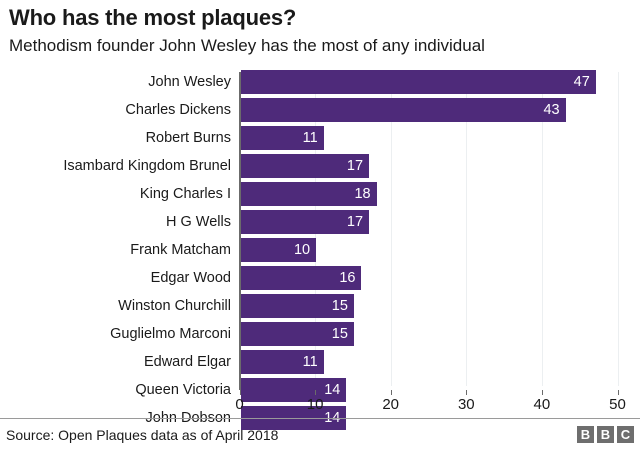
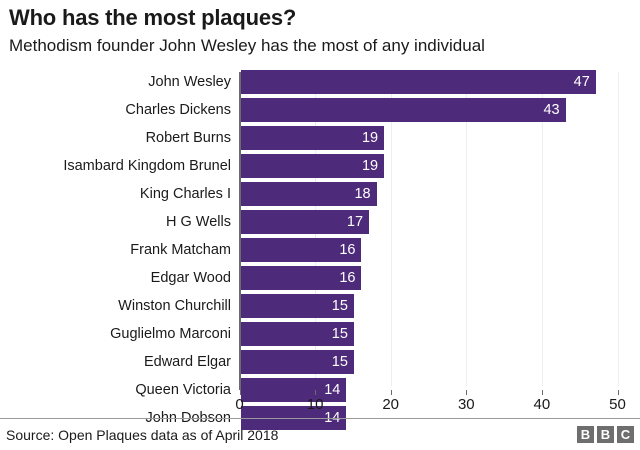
Robert Burns: 11 -> 19
Isambard Kingdom Brunel: 17 -> 19
Frank Matcham: 10 -> 16
Edward Elgar: 11 -> 15
